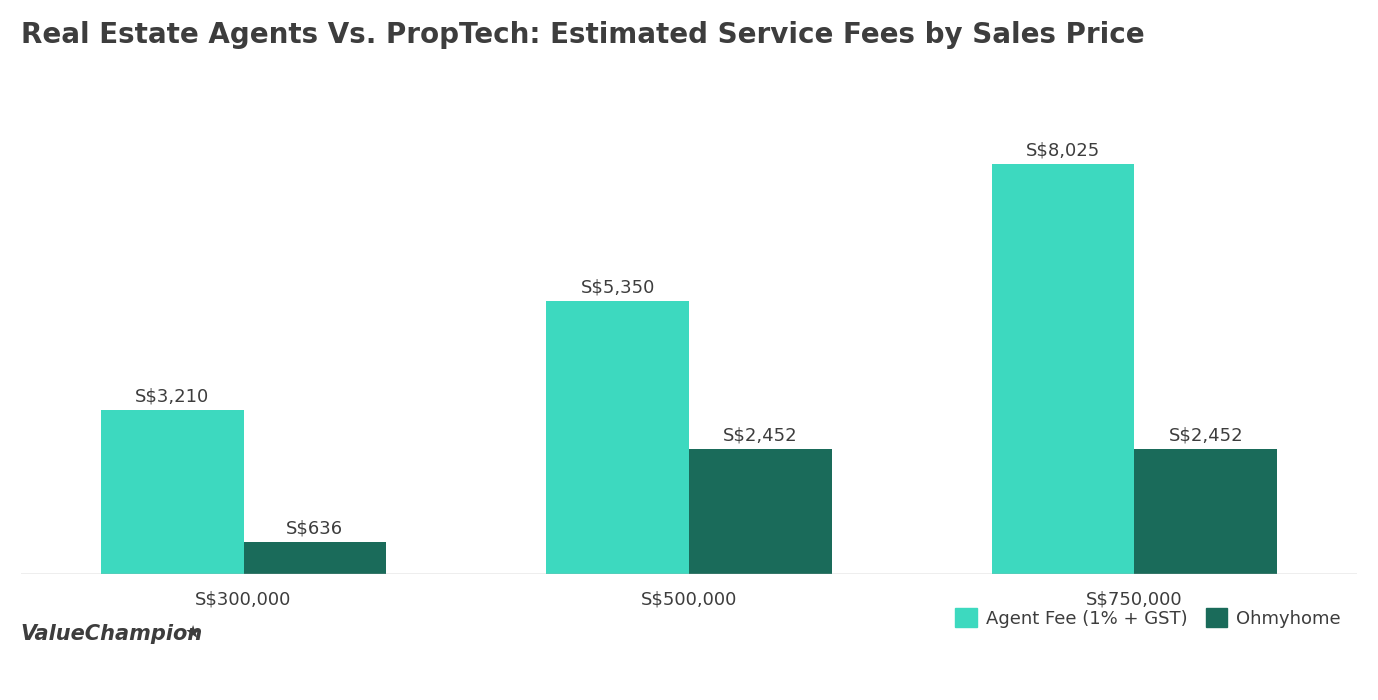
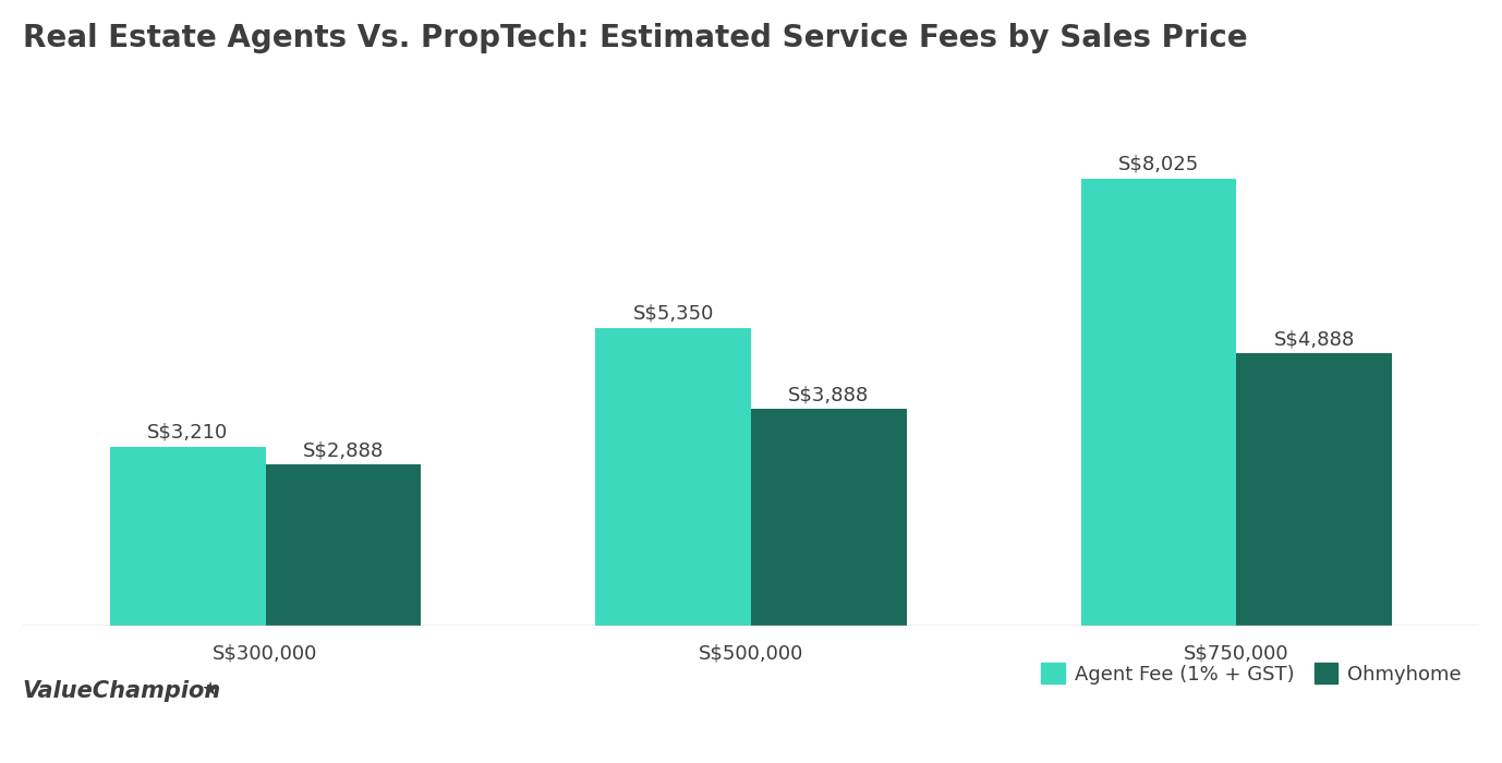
Ohmyhome/S$300,000: S$636 -> S$2,888
Ohmyhome/S$500,000: S$2,452 -> S$3,888
Ohmyhome/S$750,000: S$2,452 -> S$4,888
